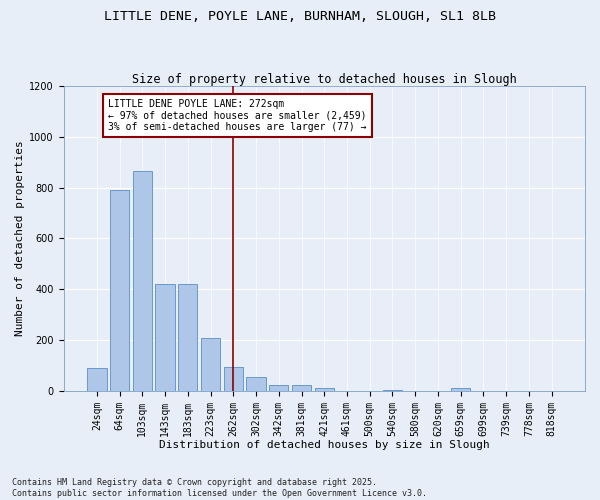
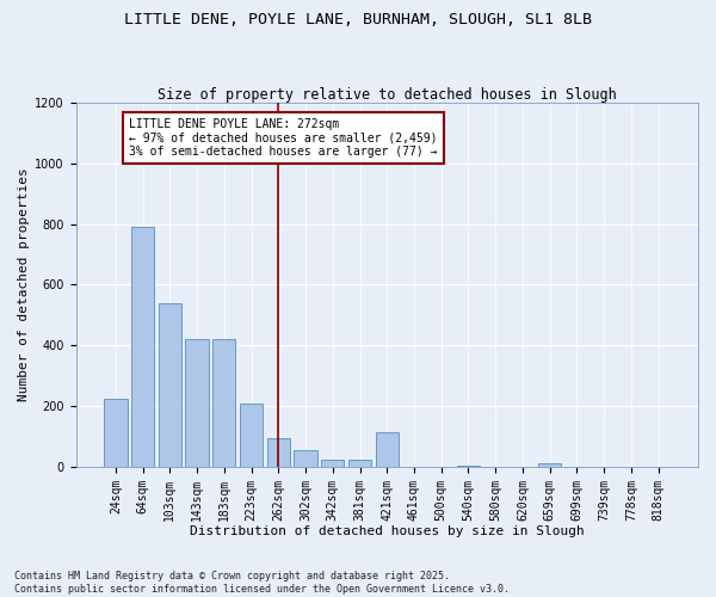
24sqm: 90 -> 225
103sqm: 865 -> 540
421sqm: 12 -> 115
